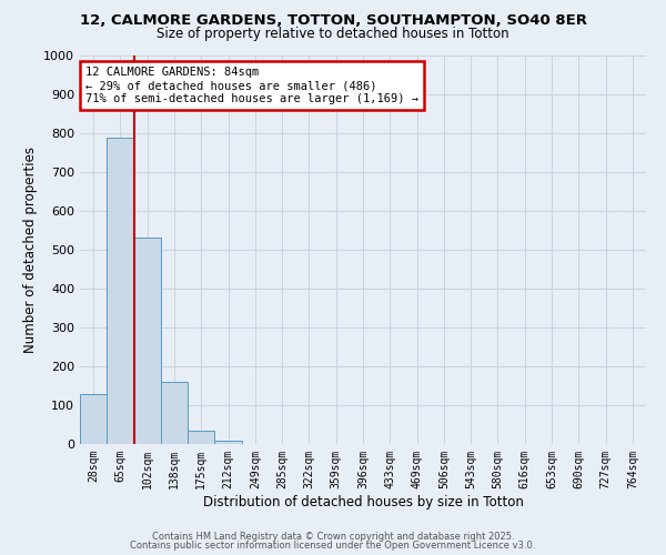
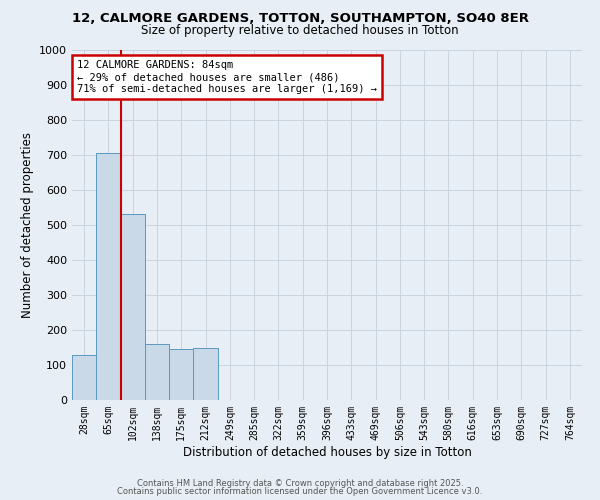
65sqm: 790 -> 705
175sqm: 35 -> 145
212sqm: 10 -> 150
